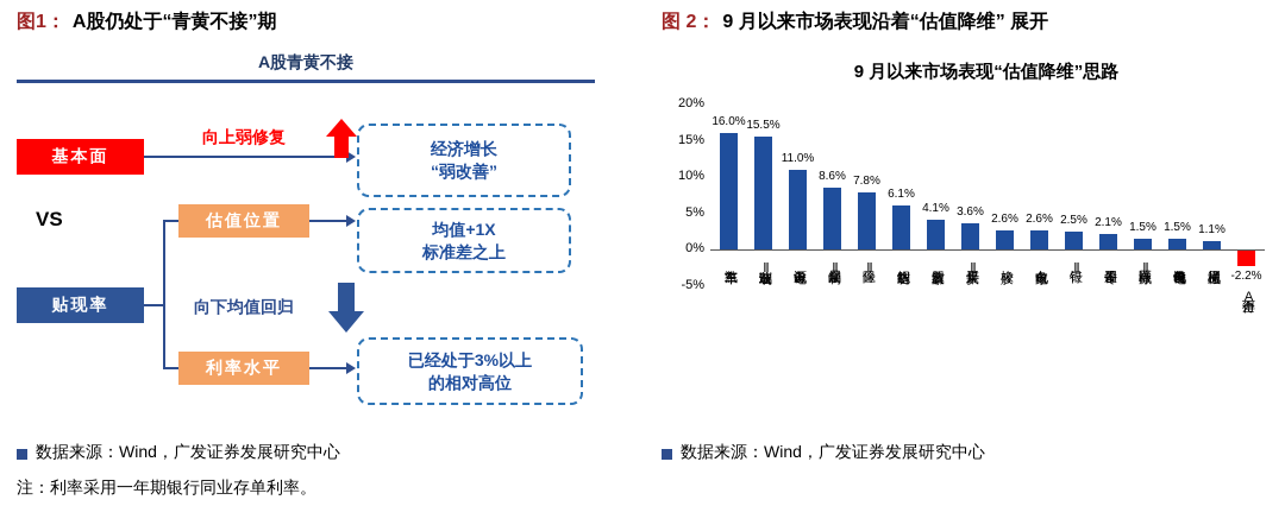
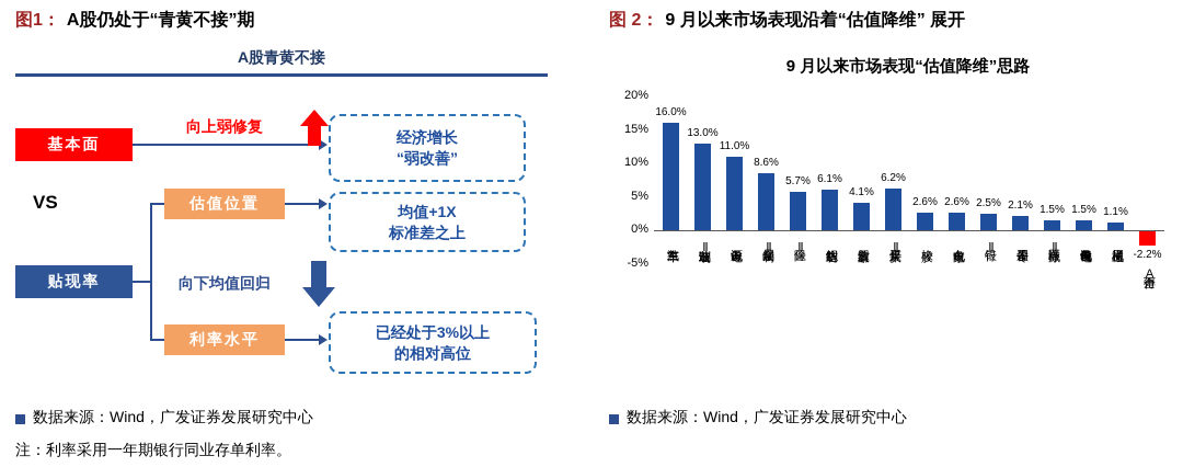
玻璃制造Ⅱ: 15.5% -> 13.0%
保险Ⅱ: 7.8% -> 5.7%
煤炭开采Ⅱ: 3.6% -> 6.2%
